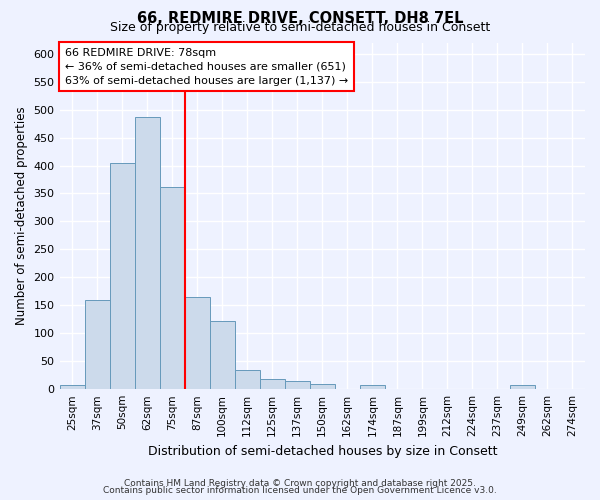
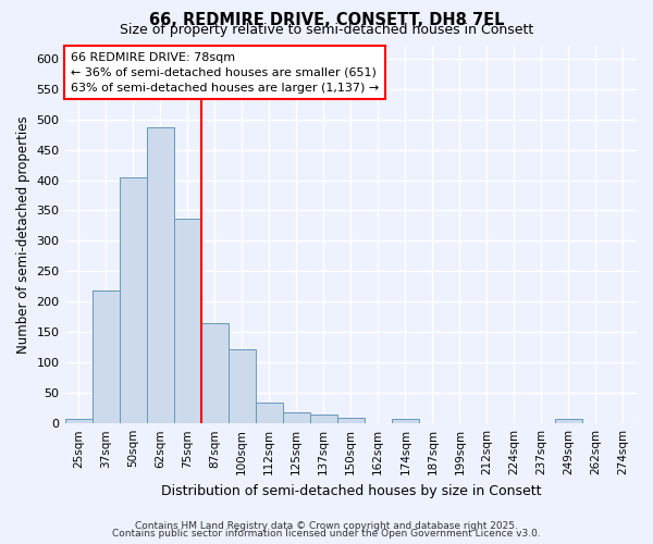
37sqm: 160 -> 218
75sqm: 362 -> 336
